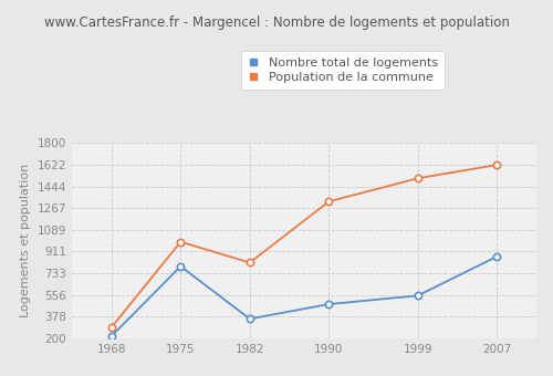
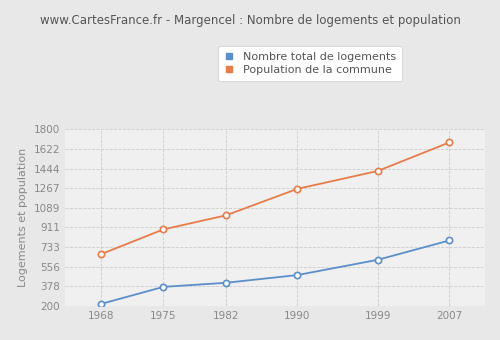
Population de la commune/1968: 290 -> 670
Nombre total de logements/1975: 790 -> 370
Population de la commune/1975: 990 -> 890
Nombre total de logements/1982: 360 -> 410
Population de la commune/1982: 820 -> 1020
Population de la commune/1990: 1320 -> 1260
Nombre total de logements/1999: 550 -> 620
Population de la commune/1999: 1510 -> 1420
Nombre total de logements/2007: 870 -> 790
Population de la commune/2007: 1620 -> 1680
